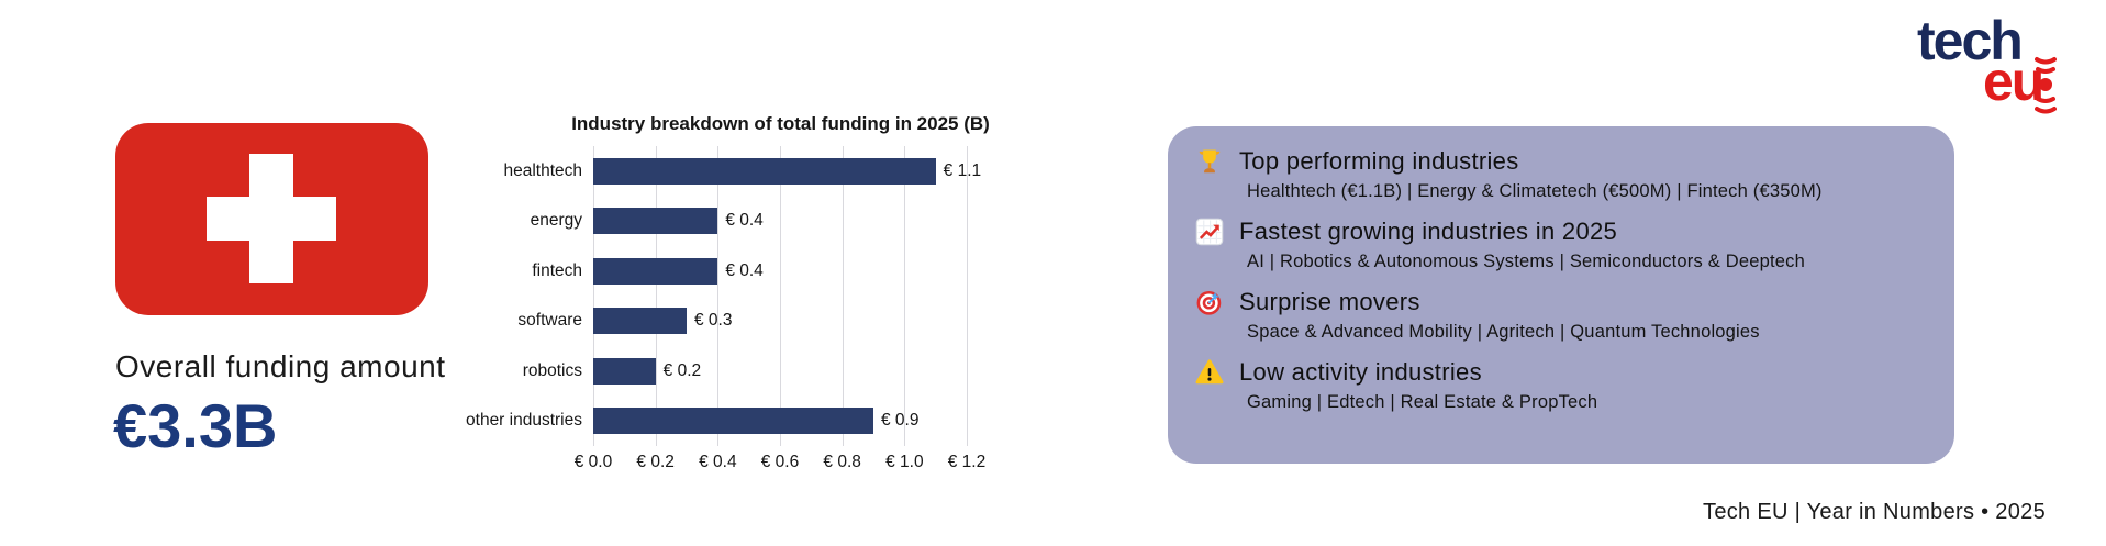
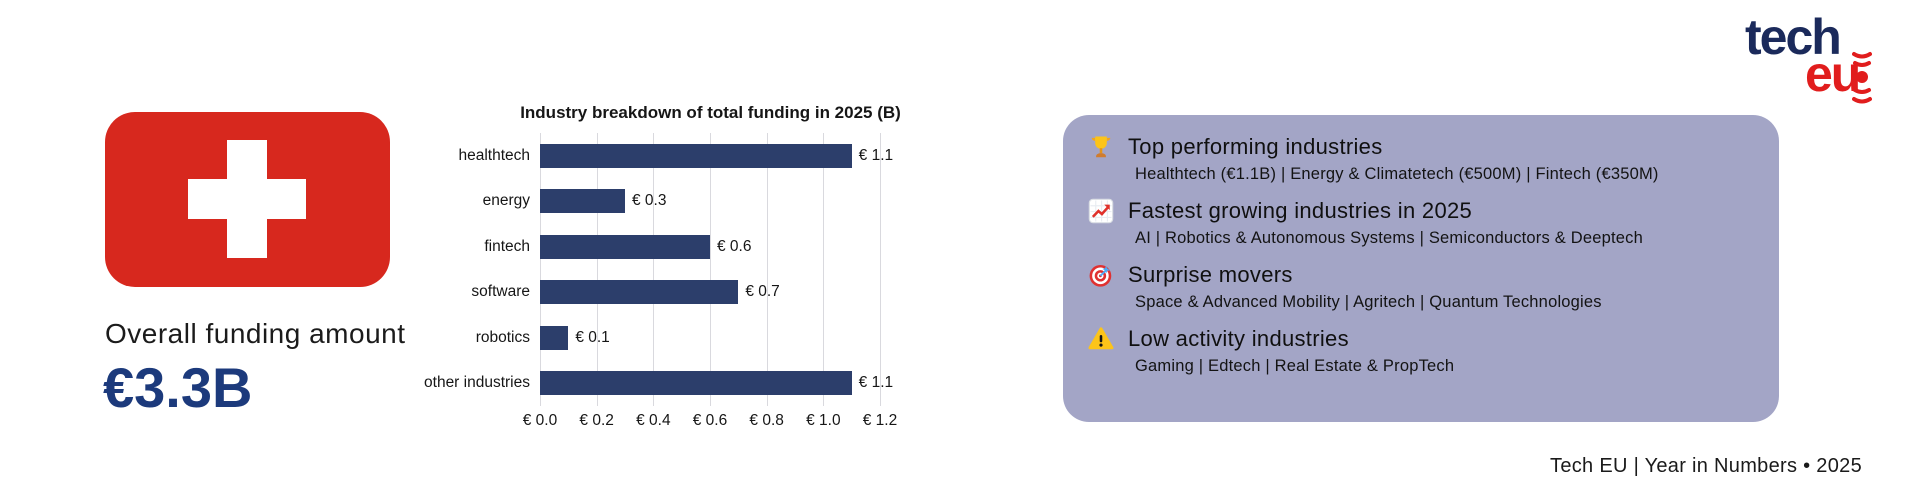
energy: 0.4 -> 0.3
fintech: 0.4 -> 0.6
software: 0.3 -> 0.7
robotics: 0.2 -> 0.1
other industries: 0.9 -> 1.1
